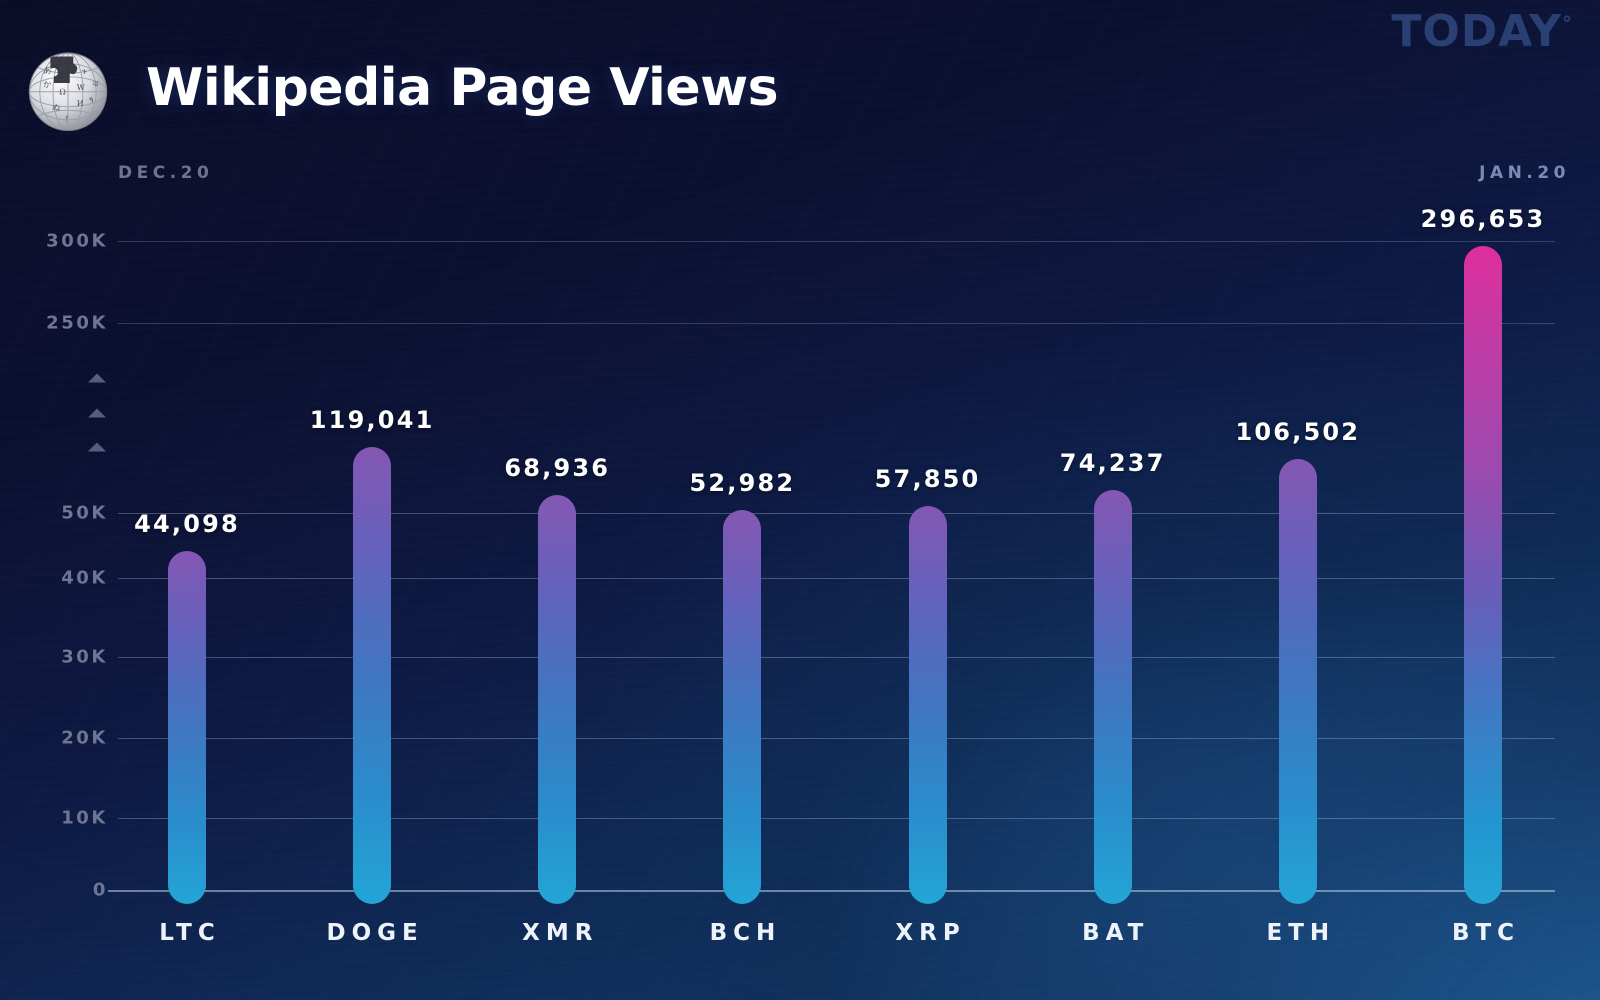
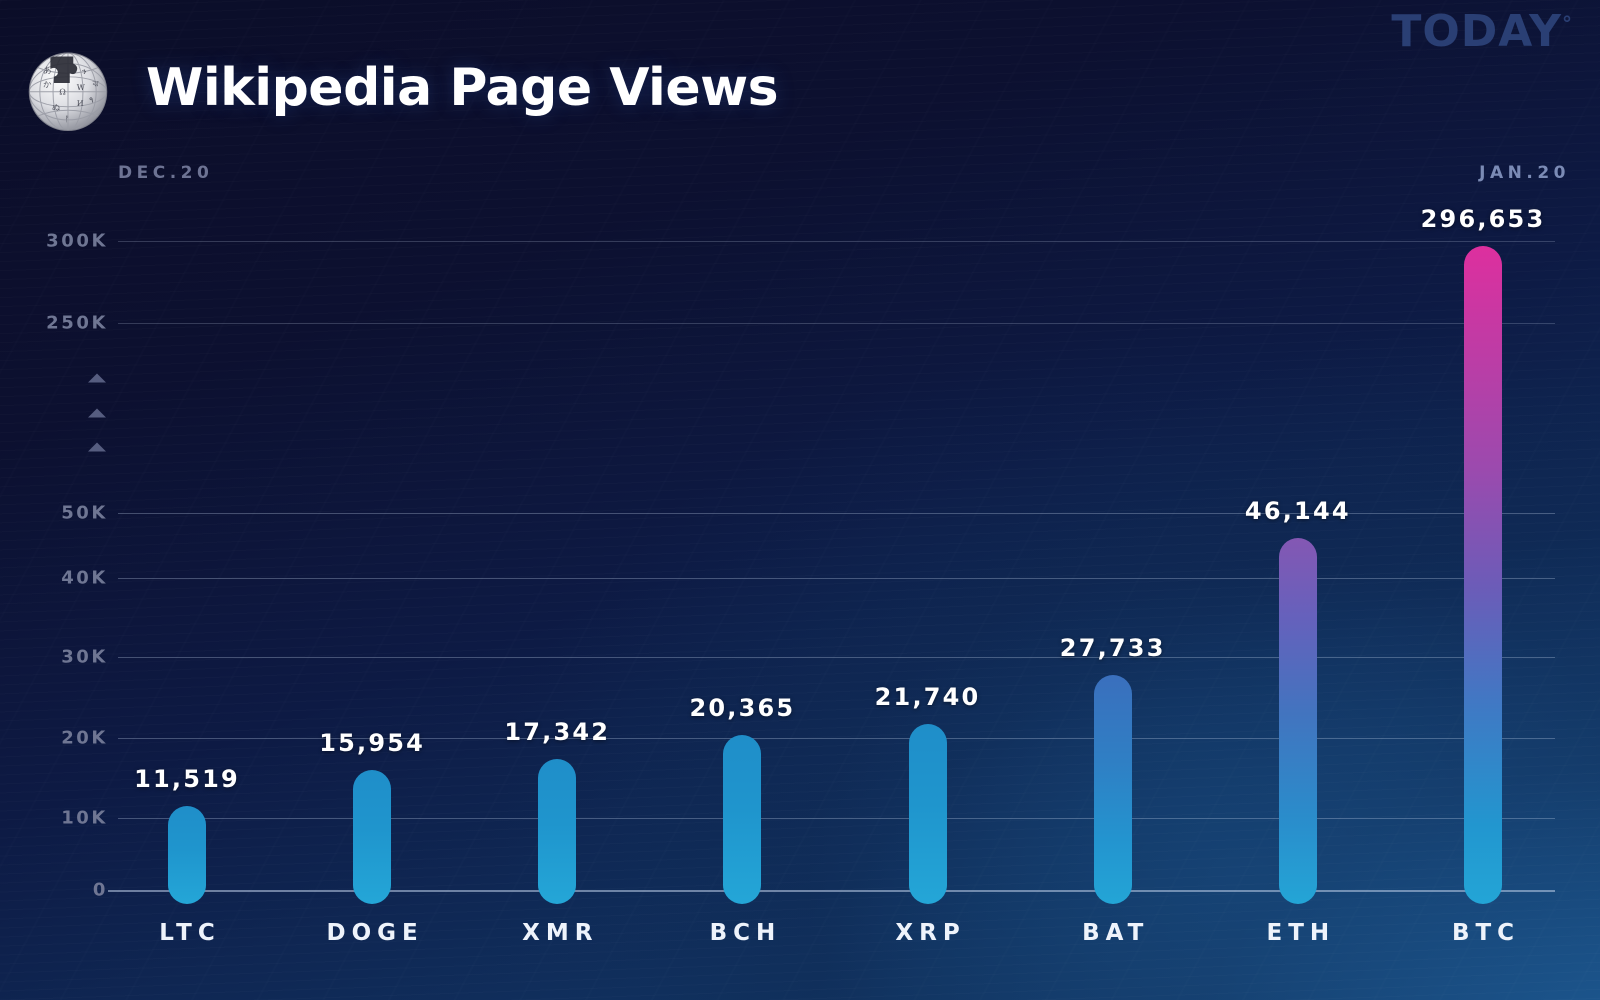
LTC: 44,098 -> 11,519
DOGE: 119,041 -> 15,954
XMR: 68,936 -> 17,342
BCH: 52,982 -> 20,365
XRP: 57,850 -> 21,740
BAT: 74,237 -> 27,733
ETH: 106,502 -> 46,144
